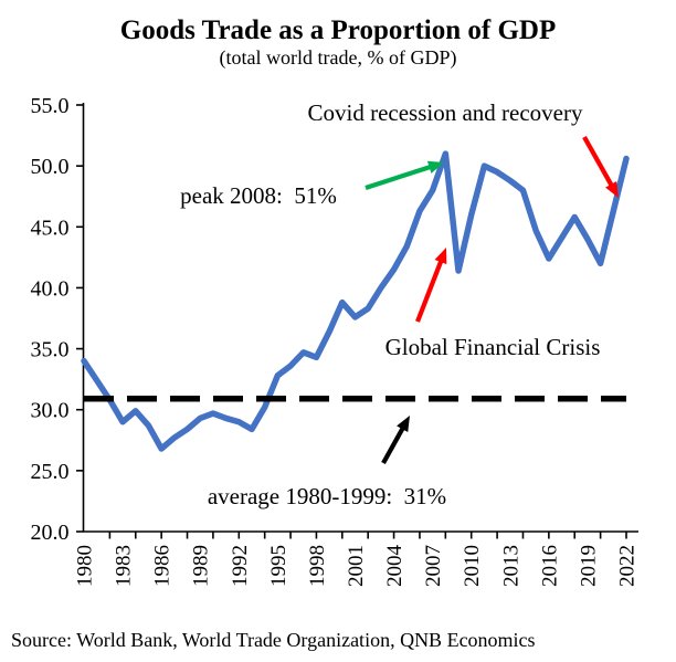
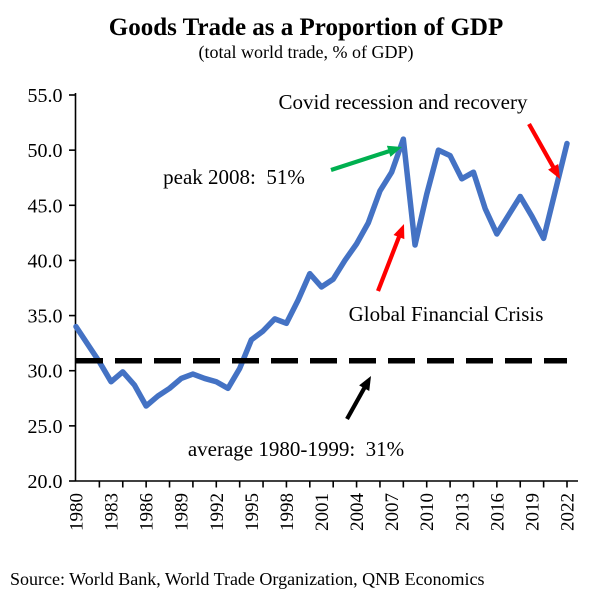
2013: 48.8 -> 47.4
